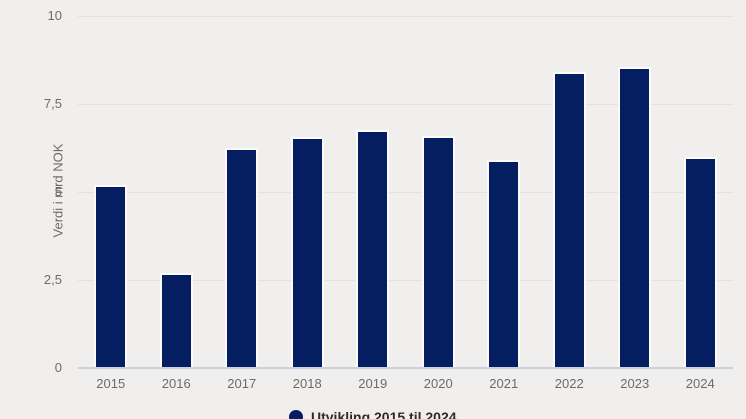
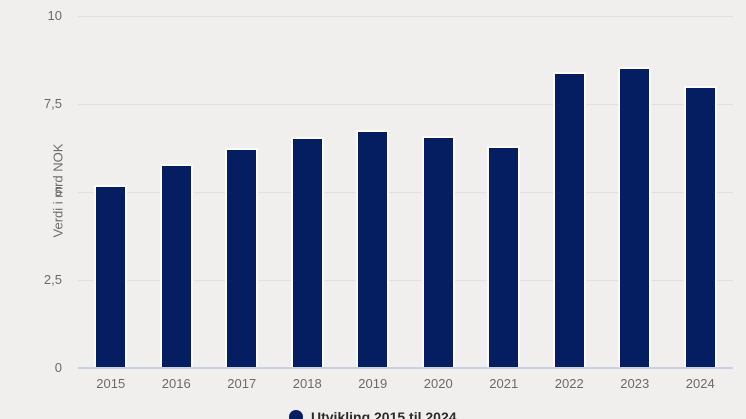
2016: 2.7 -> 5.8
2021: 5.9 -> 6.3
2024: 6.0 -> 8.0
